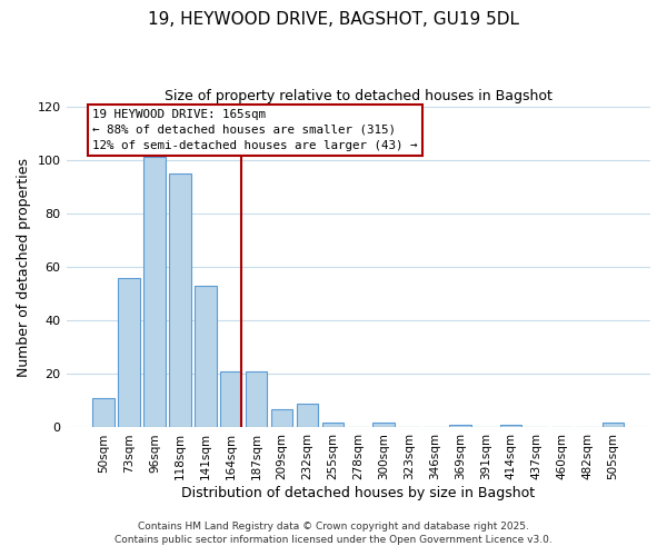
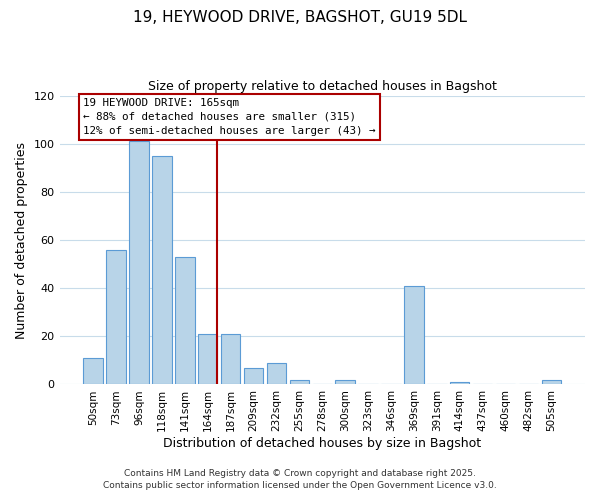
369sqm: 1 -> 41
